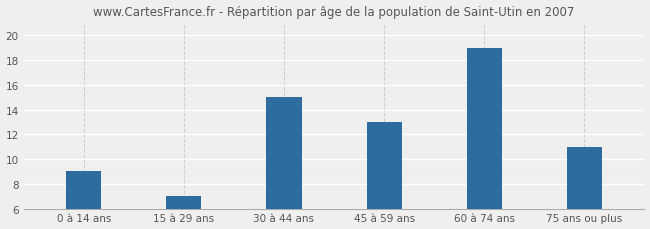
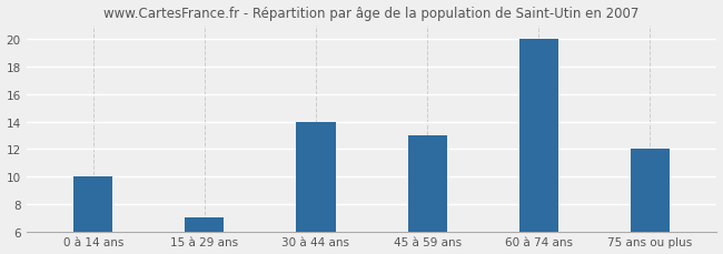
0 à 14 ans: 9 -> 10
30 à 44 ans: 15 -> 14
60 à 74 ans: 19 -> 20
75 ans ou plus: 11 -> 12
